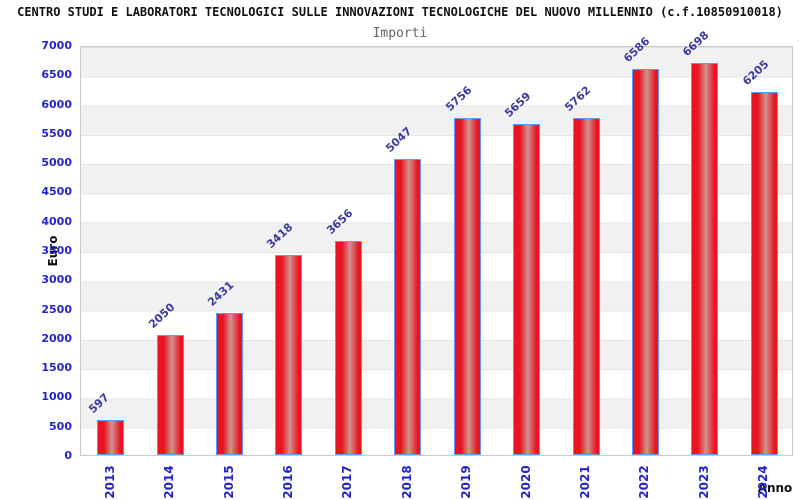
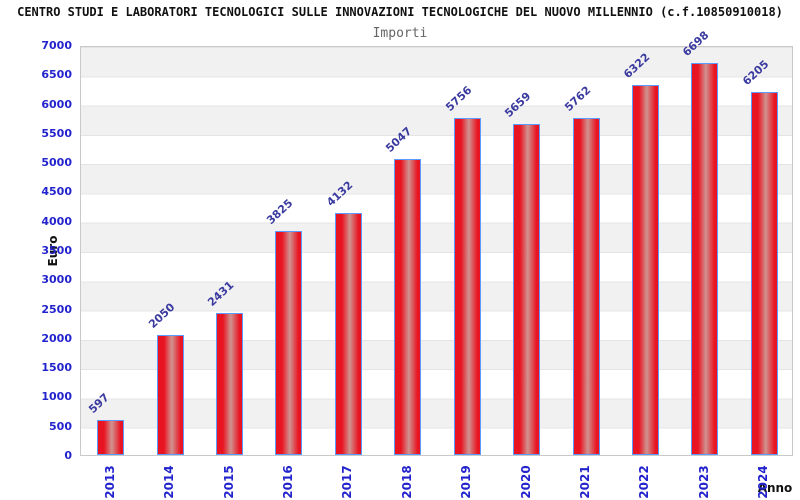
2016: 3418 -> 3825
2017: 3656 -> 4132
2022: 6586 -> 6322
